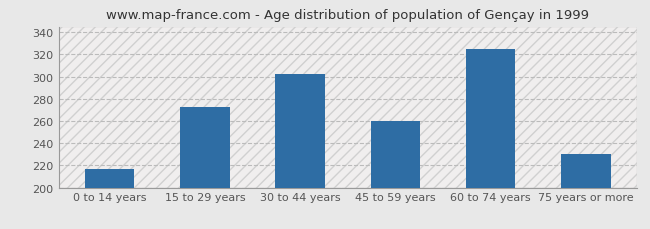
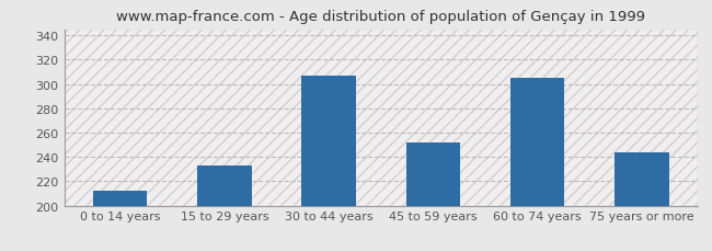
0 to 14 years: 217 -> 212
15 to 29 years: 273 -> 233
30 to 44 years: 302 -> 307
45 to 59 years: 260 -> 252
60 to 74 years: 325 -> 305
75 years or more: 230 -> 244
